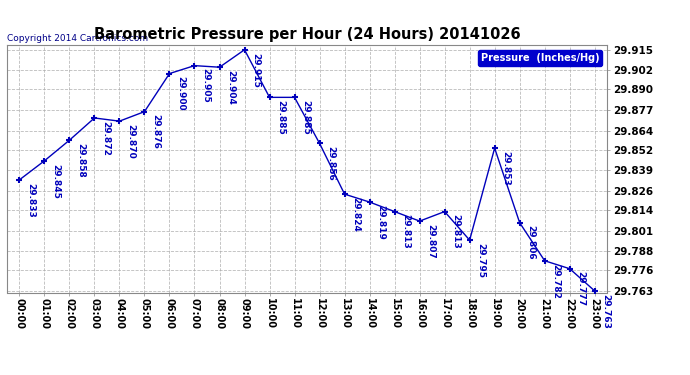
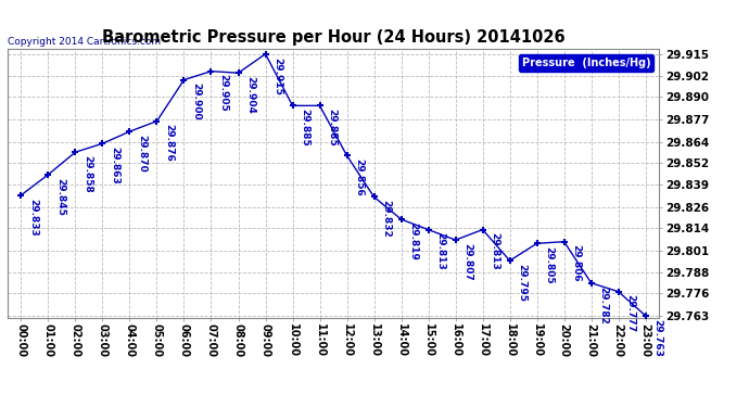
03:00: 29.872 -> 29.863
13:00: 29.824 -> 29.832
19:00: 29.853 -> 29.805
